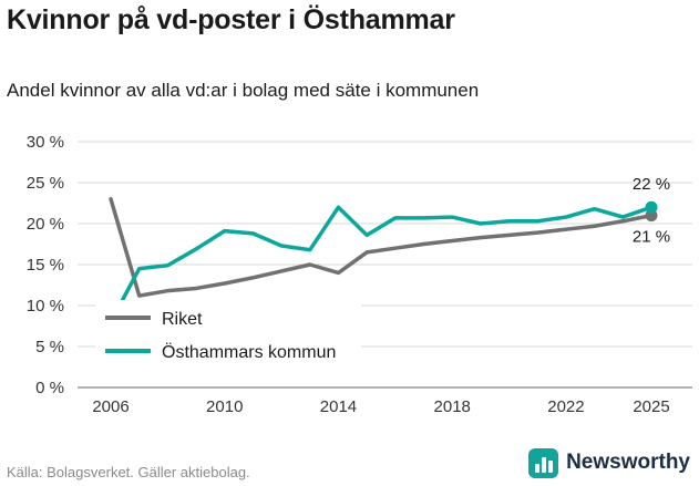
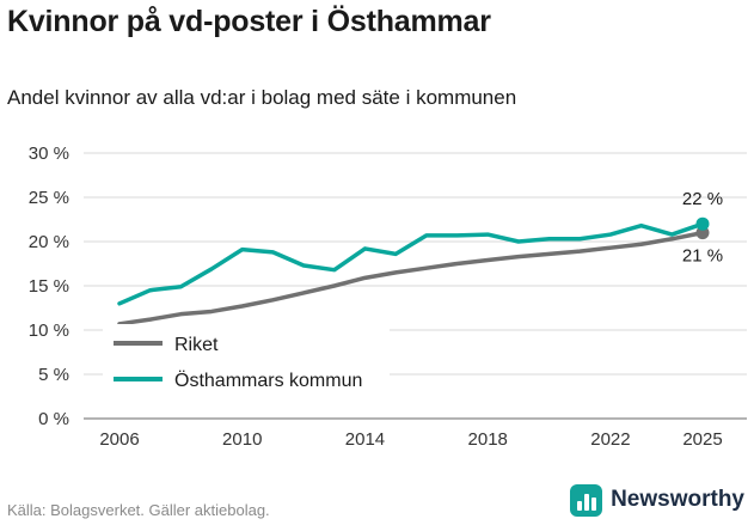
Riket/2006: 23% -> 11%
Östhammars kommun/2006: 8% -> 13%
Riket/2014: 14% -> 16%
Östhammars kommun/2014: 22% -> 19%
